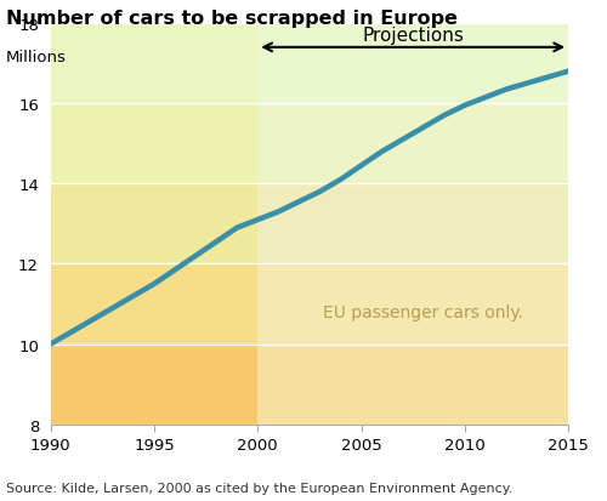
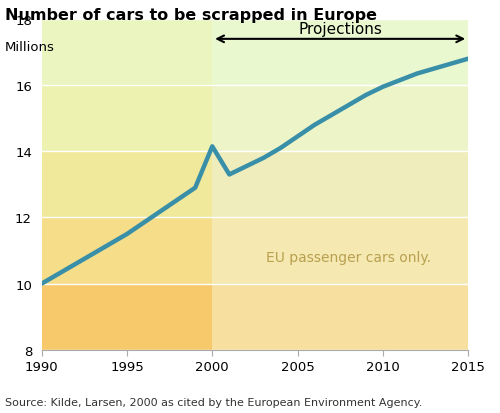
2000: 13.10 -> 14.15
